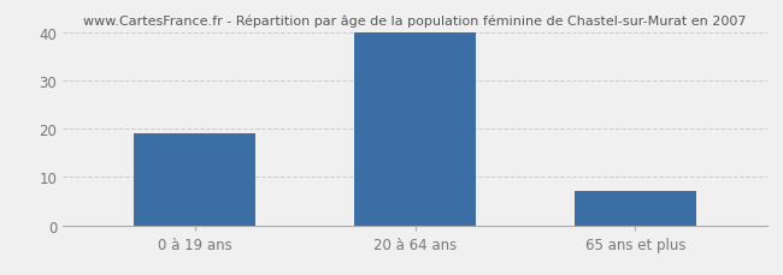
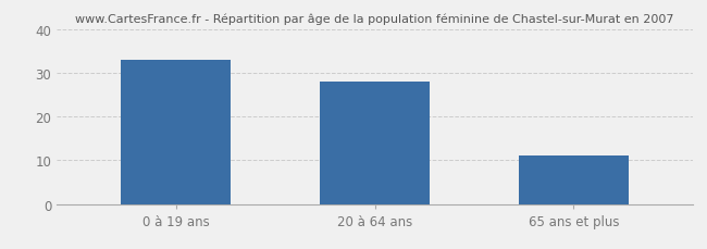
0 à 19 ans: 19 -> 33
20 à 64 ans: 40 -> 28
65 ans et plus: 7 -> 11
